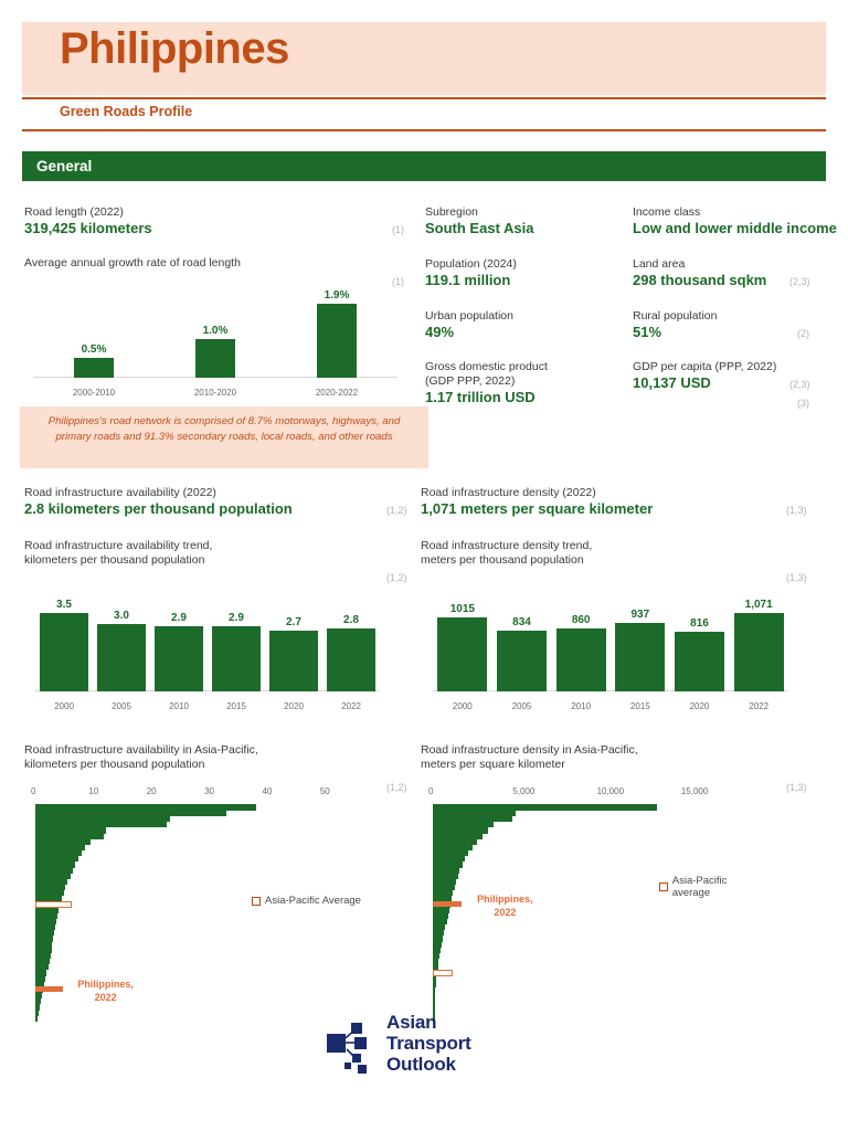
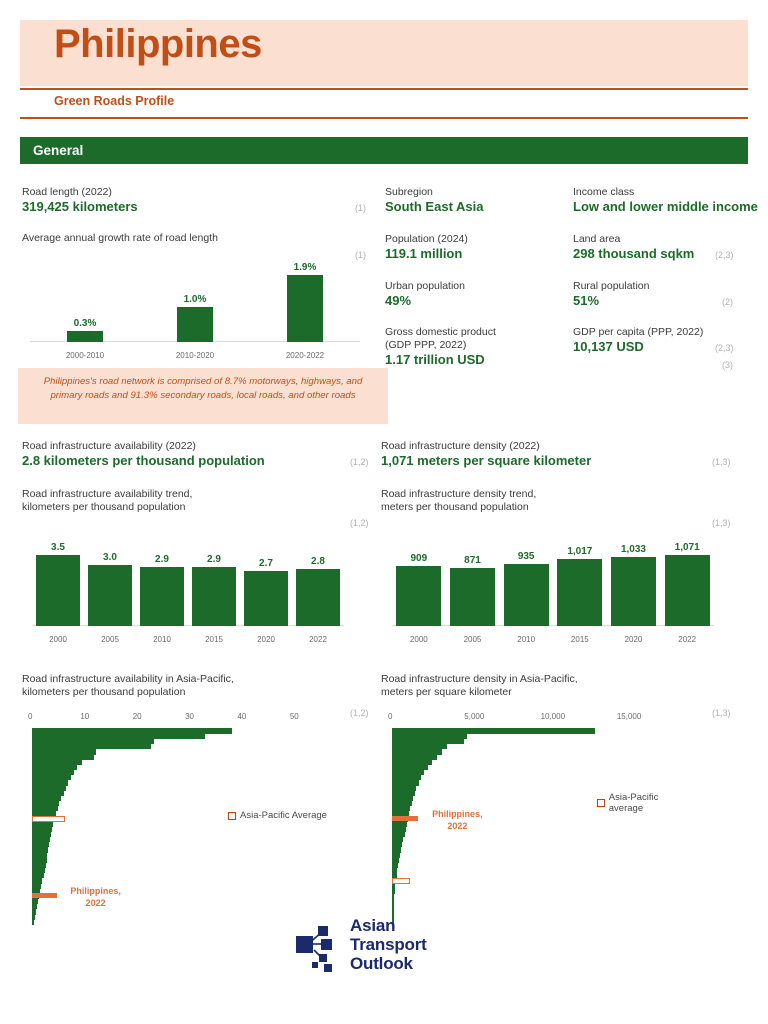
Average annual growth rate of road length/2000-2010: 0.5% -> 0.3%
Road infrastructure density trend,/2000: 1015 -> 909
Road infrastructure density trend,/2005: 834 -> 871
Road infrastructure density trend,/2010: 860 -> 935
Road infrastructure density trend,/2015: 937 -> 1,017
Road infrastructure density trend,/2020: 816 -> 1,033
